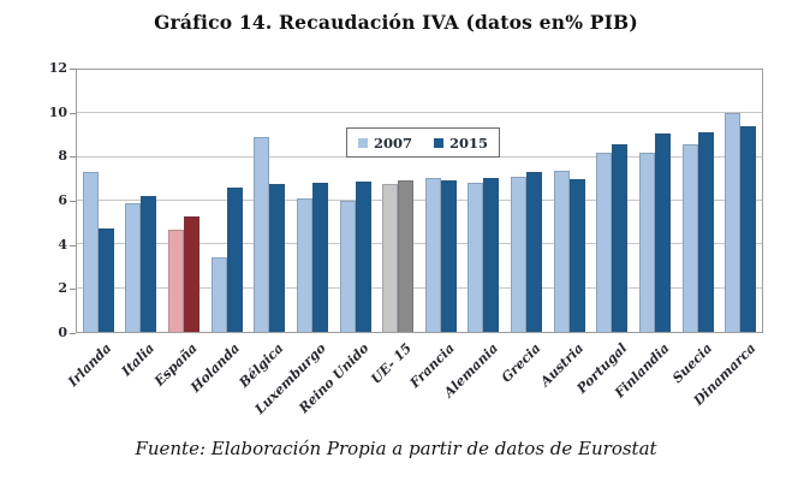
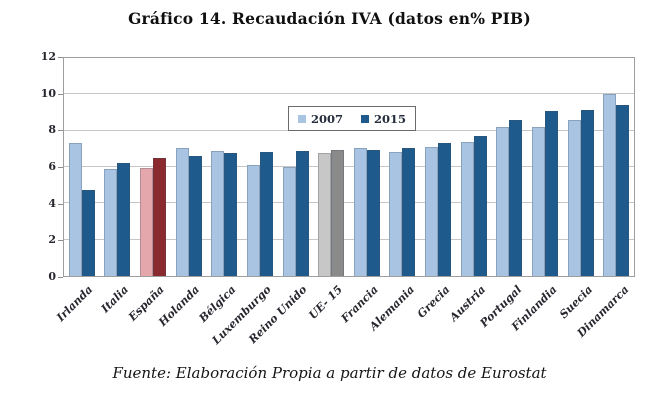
2007/España: 4.7 -> 6.0
2015/España: 5.3 -> 6.5
2007/Holanda: 3.4 -> 7.0
2007/Bélgica: 8.9 -> 6.9
2015/Austria: 7.0 -> 7.7
